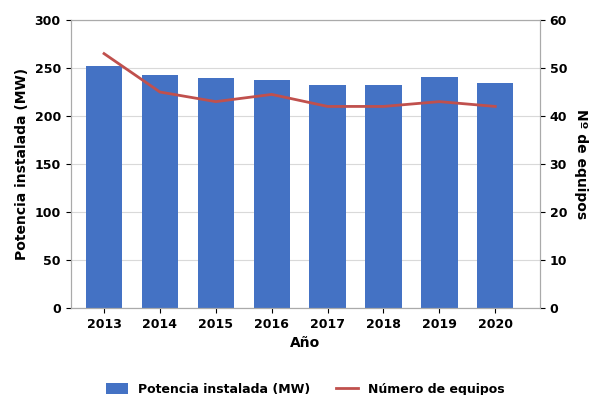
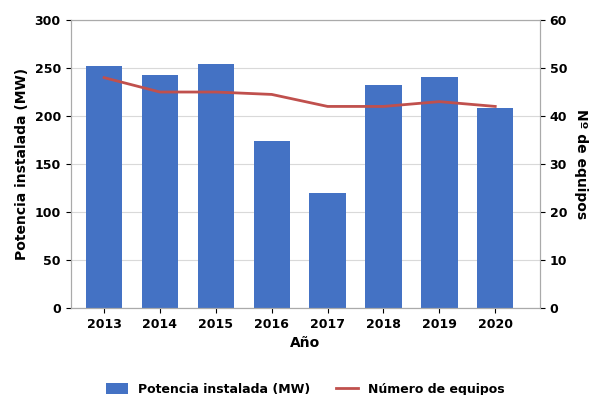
Número de equipos/2013: 53.0 -> 48.0
Potencia instalada (MW)/2015: 240 -> 254
Número de equipos/2015: 43.0 -> 45.0
Potencia instalada (MW)/2016: 238 -> 174
Potencia instalada (MW)/2017: 232 -> 120
Potencia instalada (MW)/2020: 234 -> 208
